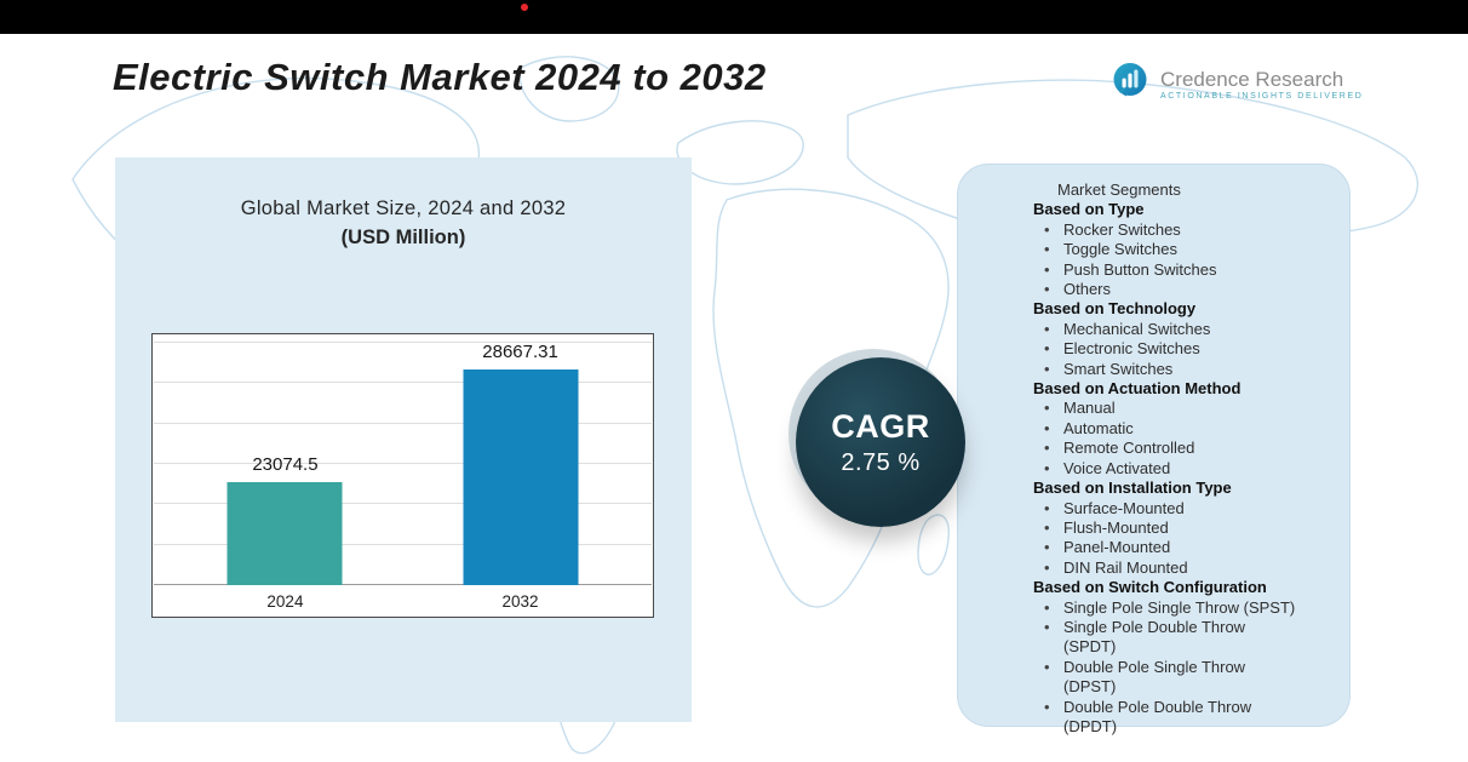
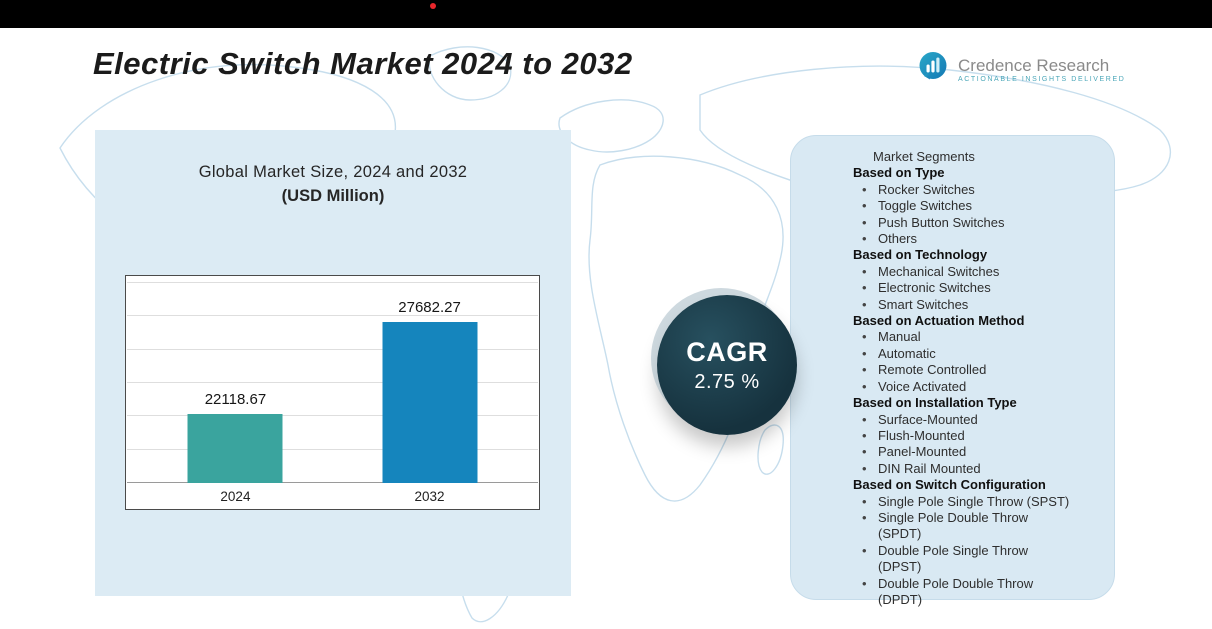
2024: 23074.5 -> 22118.67
2032: 28667.31 -> 27682.27
